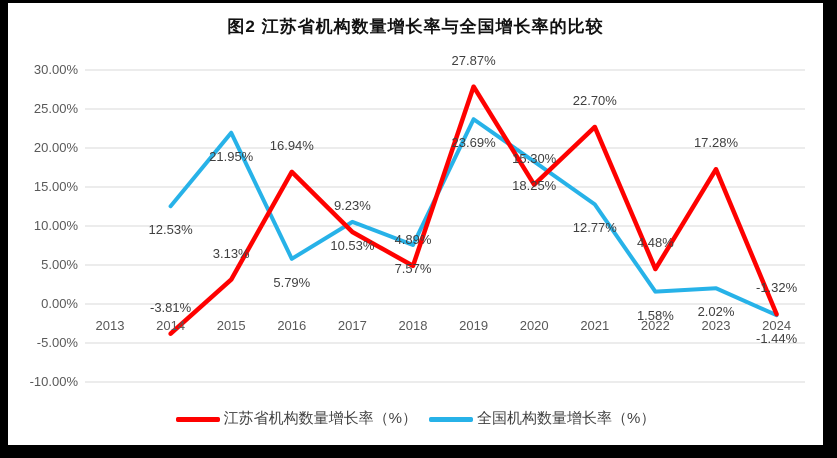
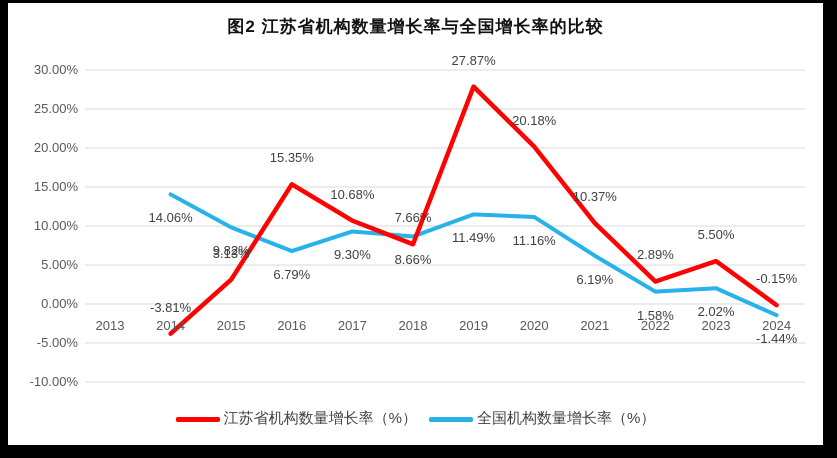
全国机构数量增长率（%）/2014: 12.53% -> 14.06%
全国机构数量增长率（%）/2015: 21.95% -> 9.82%
江苏省机构数量增长率（%）/2016: 16.94% -> 15.35%
全国机构数量增长率（%）/2016: 5.79% -> 6.79%
江苏省机构数量增长率（%）/2017: 9.23% -> 10.68%
全国机构数量增长率（%）/2017: 10.53% -> 9.30%
江苏省机构数量增长率（%）/2018: 4.89% -> 7.66%
全国机构数量增长率（%）/2018: 7.57% -> 8.66%
全国机构数量增长率（%）/2019: 23.69% -> 11.49%
江苏省机构数量增长率（%）/2020: 15.30% -> 20.18%
全国机构数量增长率（%）/2020: 18.25% -> 11.16%
江苏省机构数量增长率（%）/2021: 22.70% -> 10.37%
全国机构数量增长率（%）/2021: 12.77% -> 6.19%
江苏省机构数量增长率（%）/2022: 4.48% -> 2.89%
江苏省机构数量增长率（%）/2023: 17.28% -> 5.50%
江苏省机构数量增长率（%）/2024: -1.32% -> -0.15%
